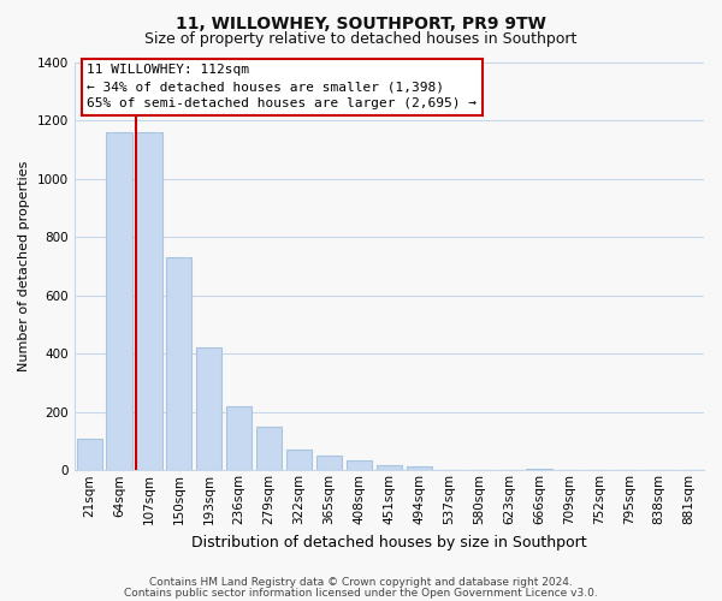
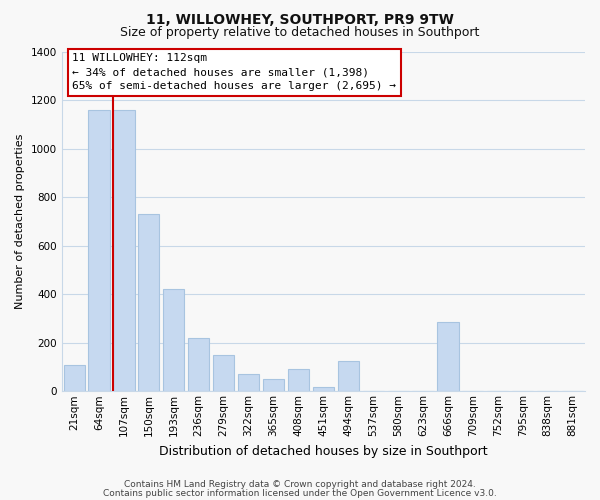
408sqm: 33 -> 90
494sqm: 15 -> 125
666sqm: 5 -> 285
